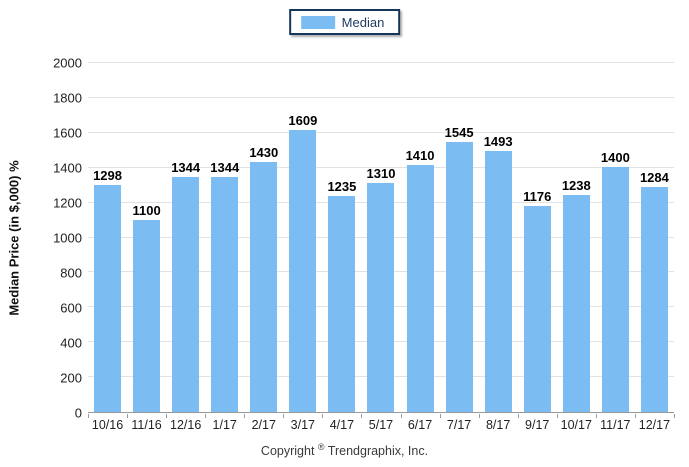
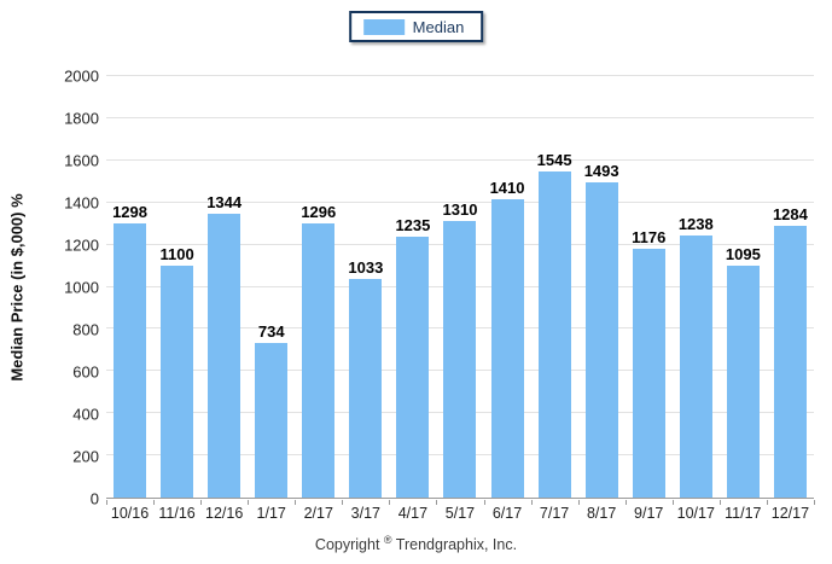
1/17: 1344 -> 734
2/17: 1430 -> 1296
3/17: 1609 -> 1033
11/17: 1400 -> 1095
